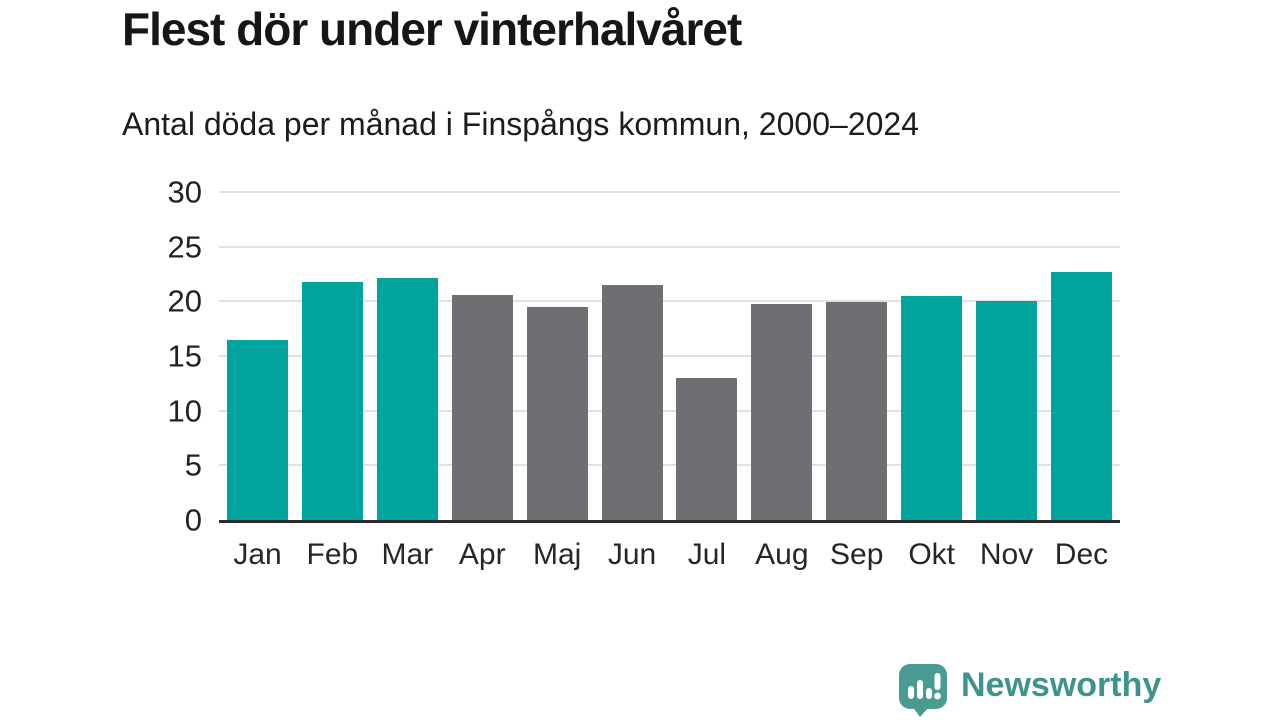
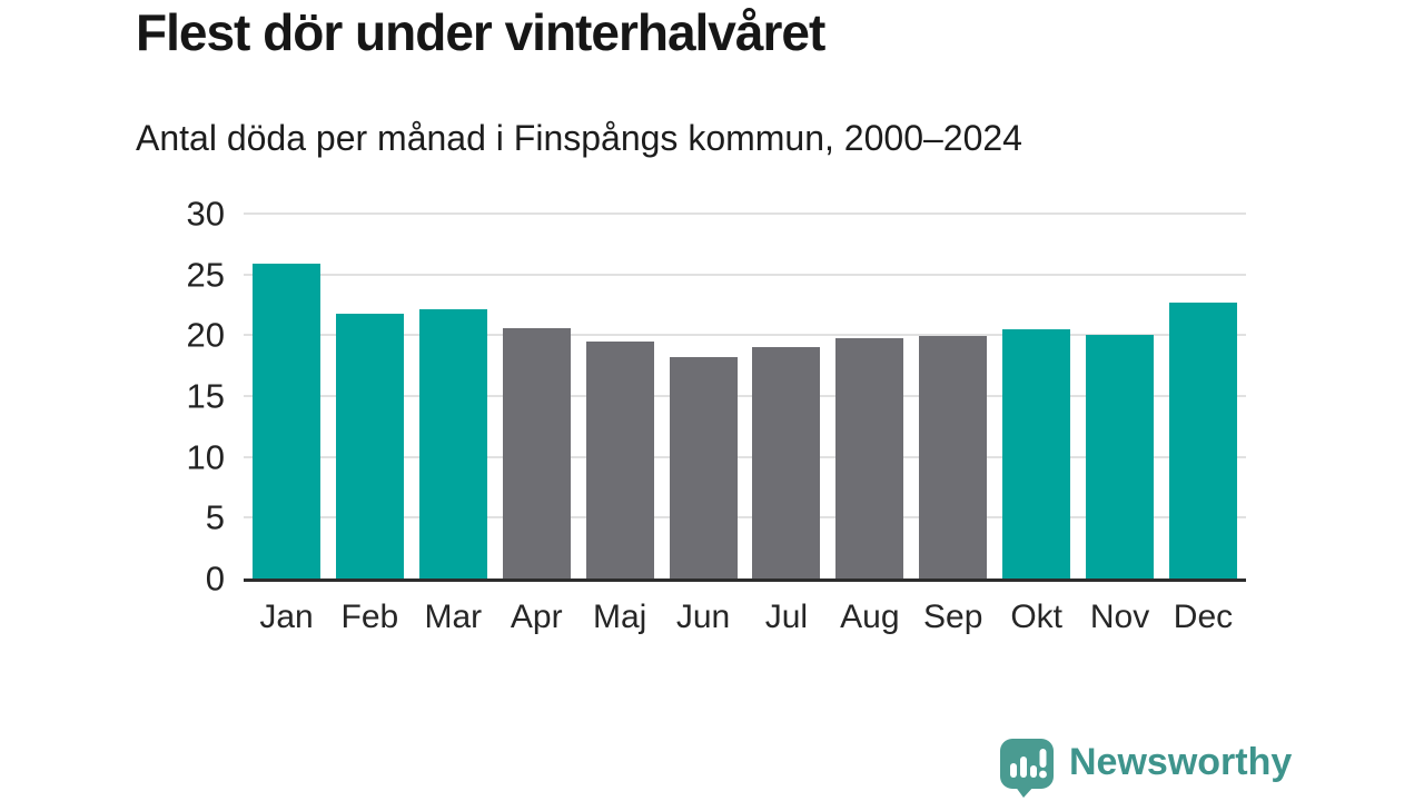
Jan: 16.5 -> 25.9
Jun: 21.5 -> 18.2
Jul: 13.0 -> 19.0
